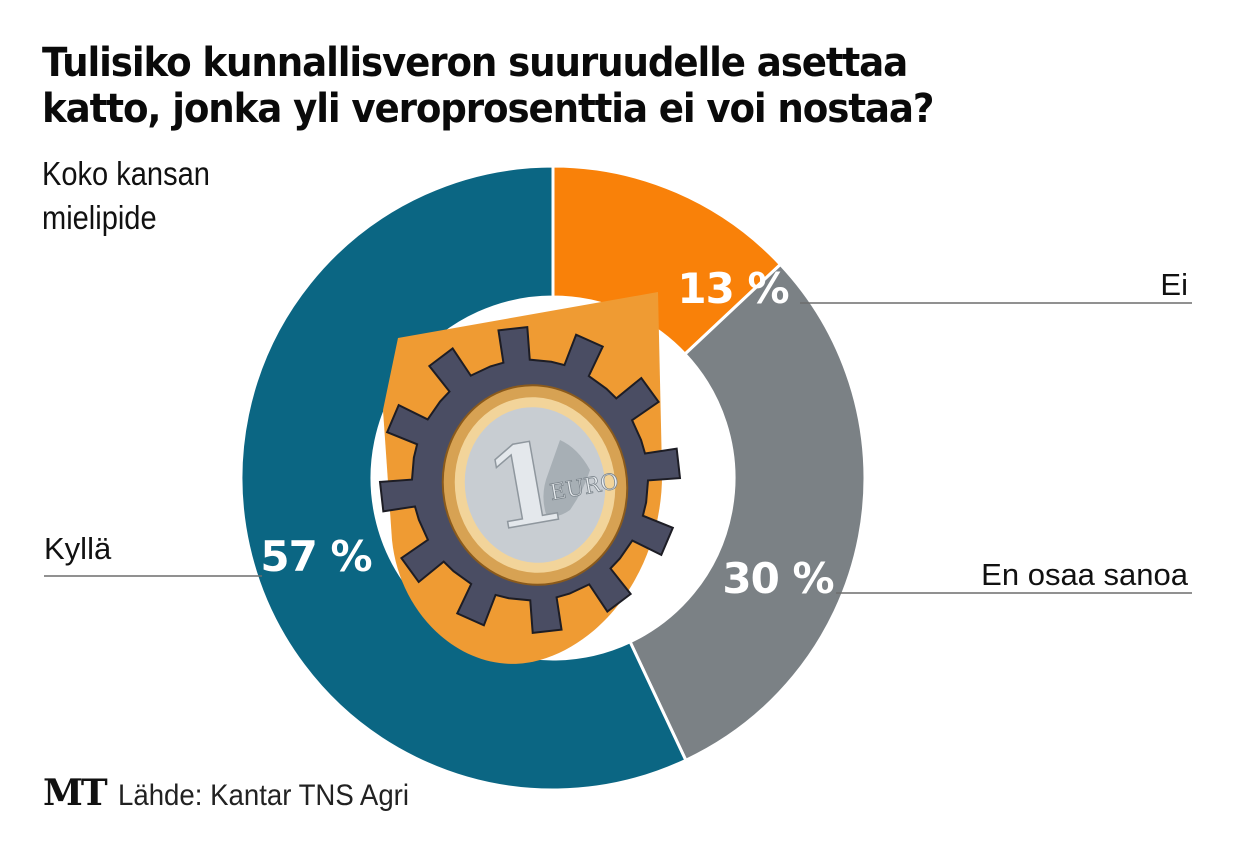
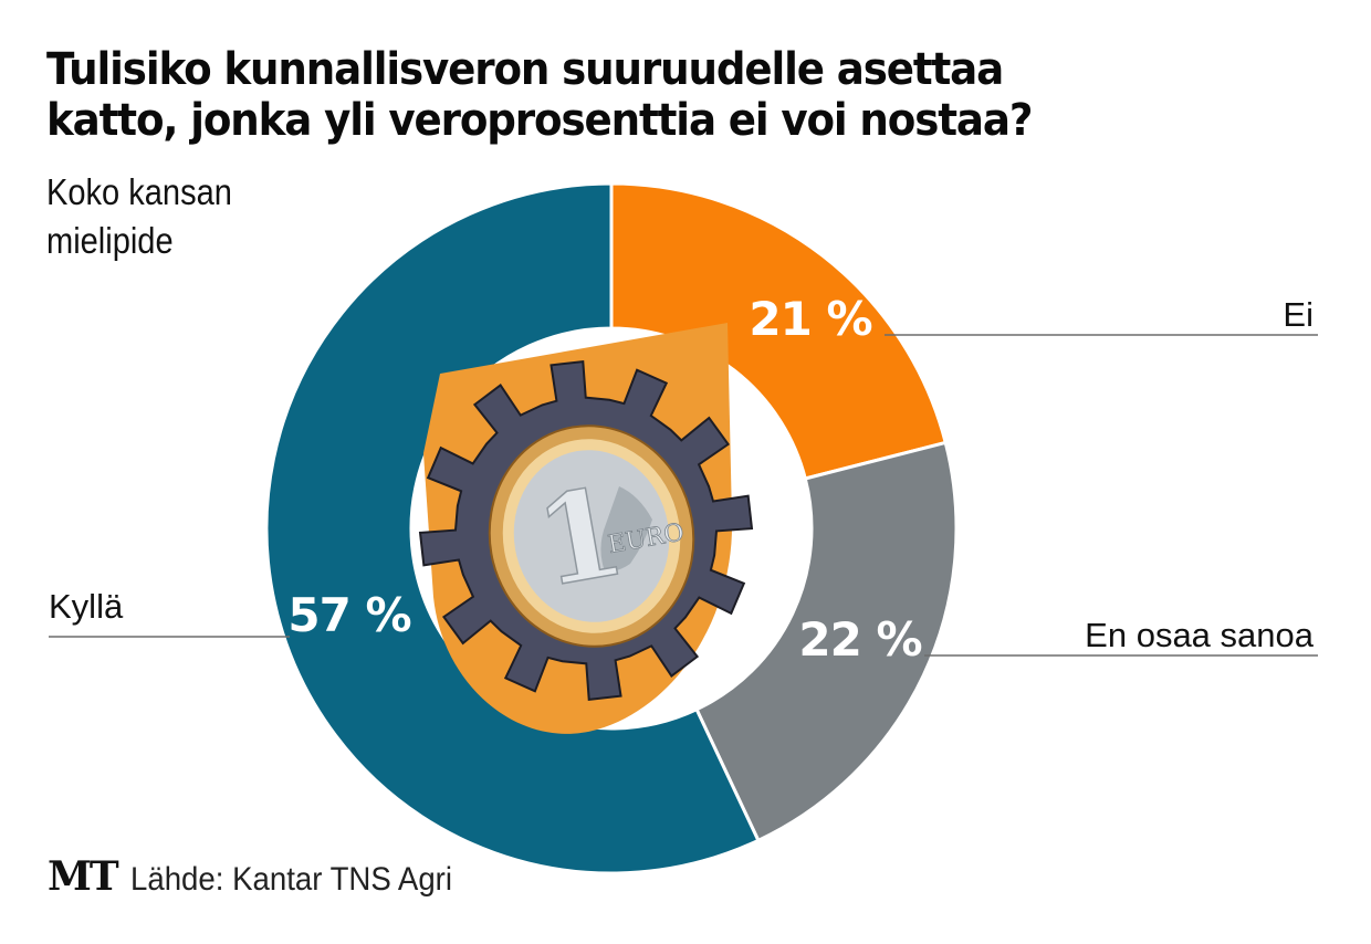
Ei: 13 -> 21
En osaa sanoa: 30 -> 22
